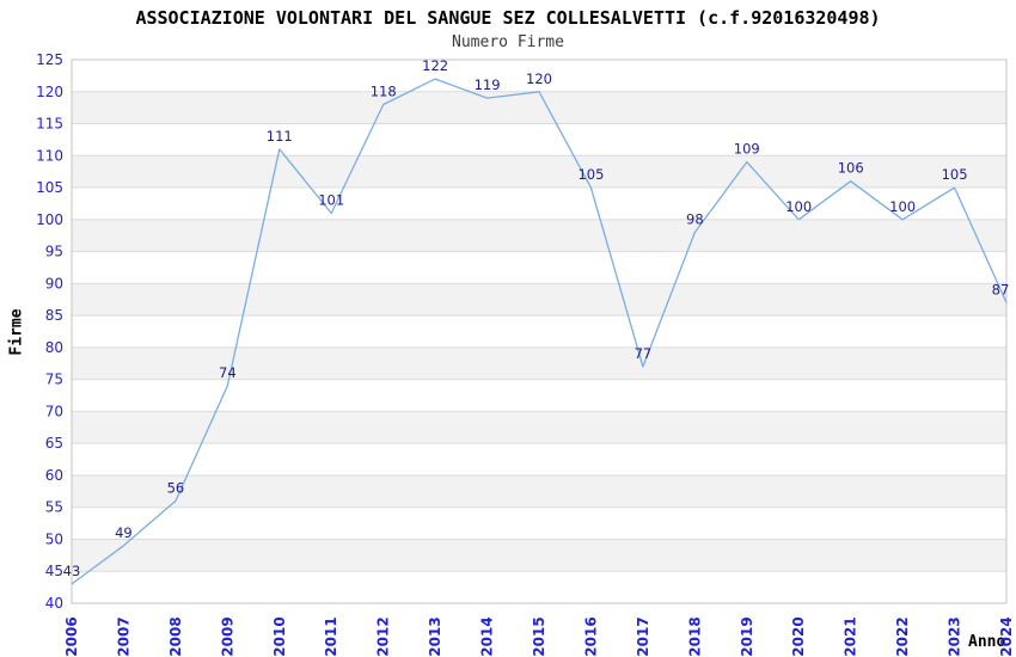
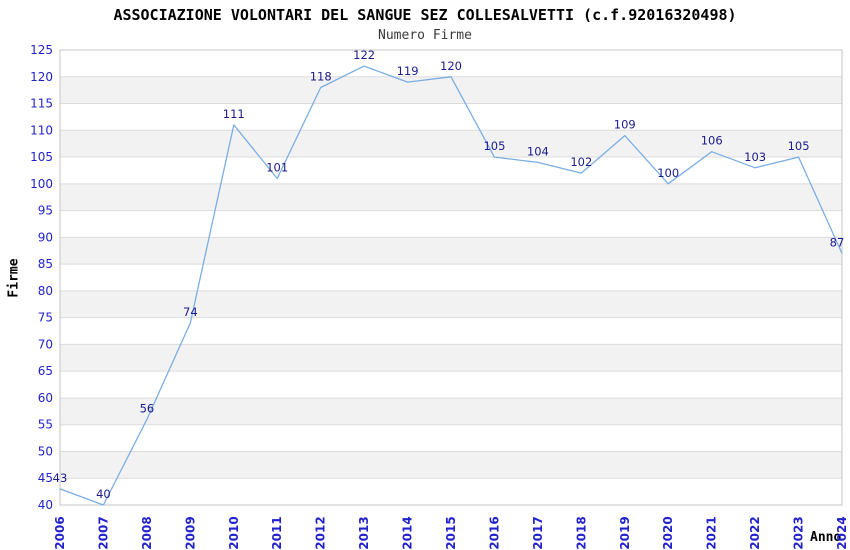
2007: 49 -> 40
2017: 77 -> 104
2018: 98 -> 102
2022: 100 -> 103
